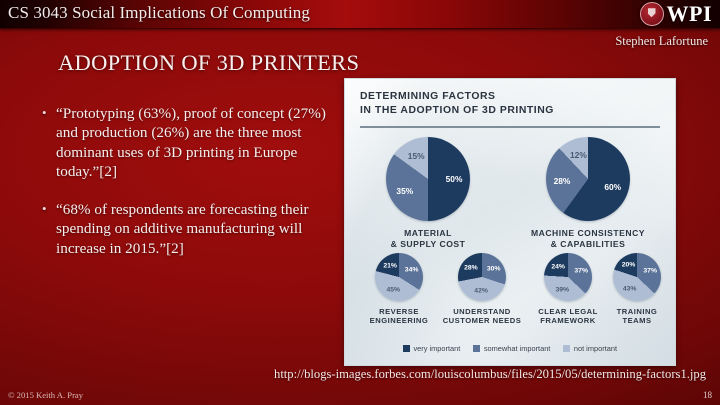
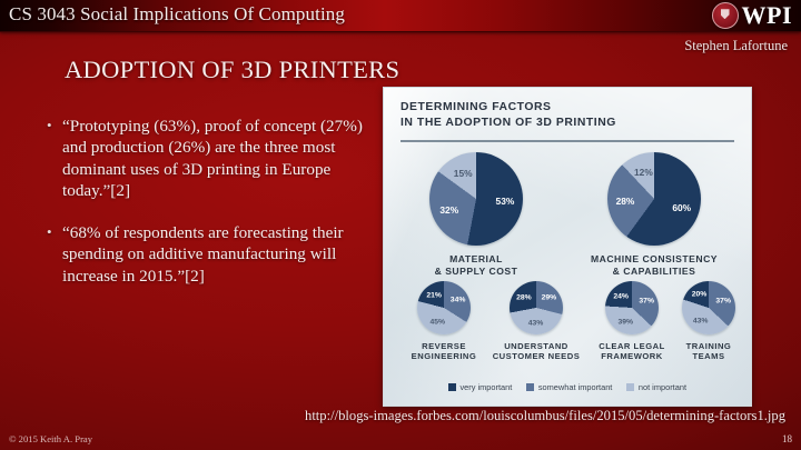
MATERIAL & SUPPLY COST/very important: 50% -> 53%
MATERIAL & SUPPLY COST/somewhat important: 35% -> 32%
UNDERSTAND CUSTOMER NEEDS/somewhat important: 30% -> 29%
UNDERSTAND CUSTOMER NEEDS/not important: 42% -> 43%
